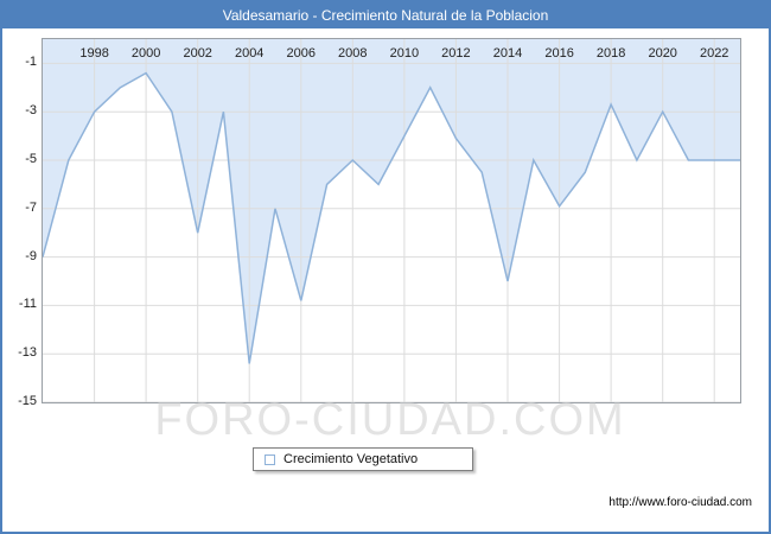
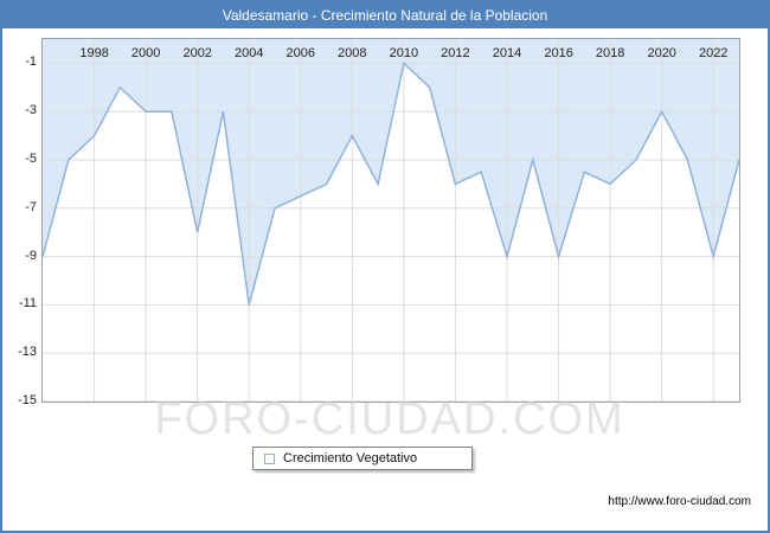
1998: -3.0 -> -4.0
2000: -1.4 -> -3.0
2004: -13.4 -> -11.0
2006: -10.8 -> -6.5
2008: -5.0 -> -4.0
2010: -4.0 -> -1.0
2012: -4.1 -> -6.0
2014: -10.0 -> -9.0
2016: -6.9 -> -9.0
2018: -2.7 -> -6.0
2022: -5.0 -> -9.0
